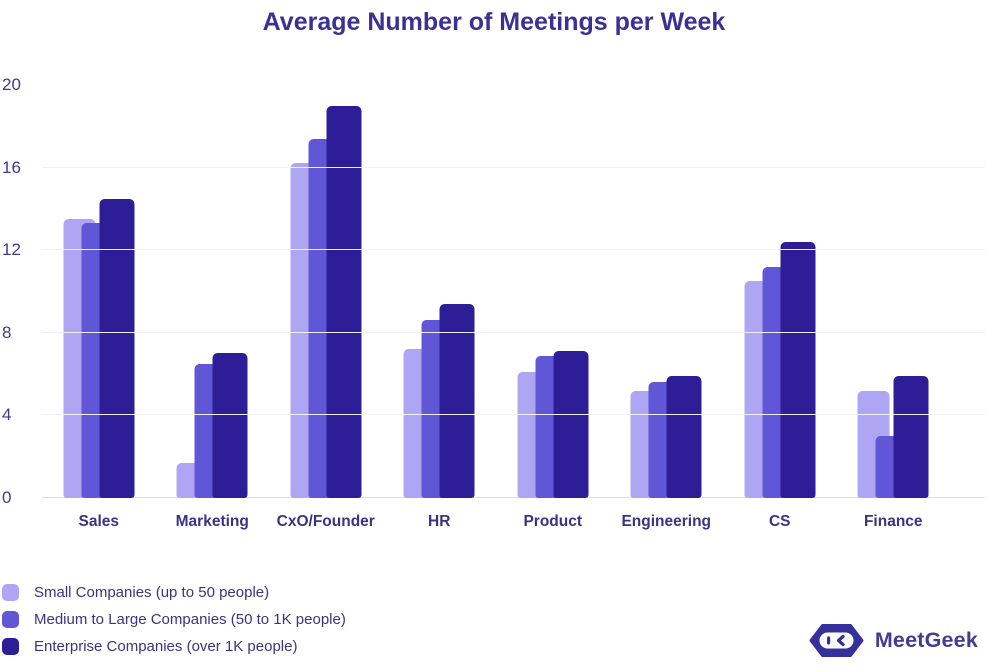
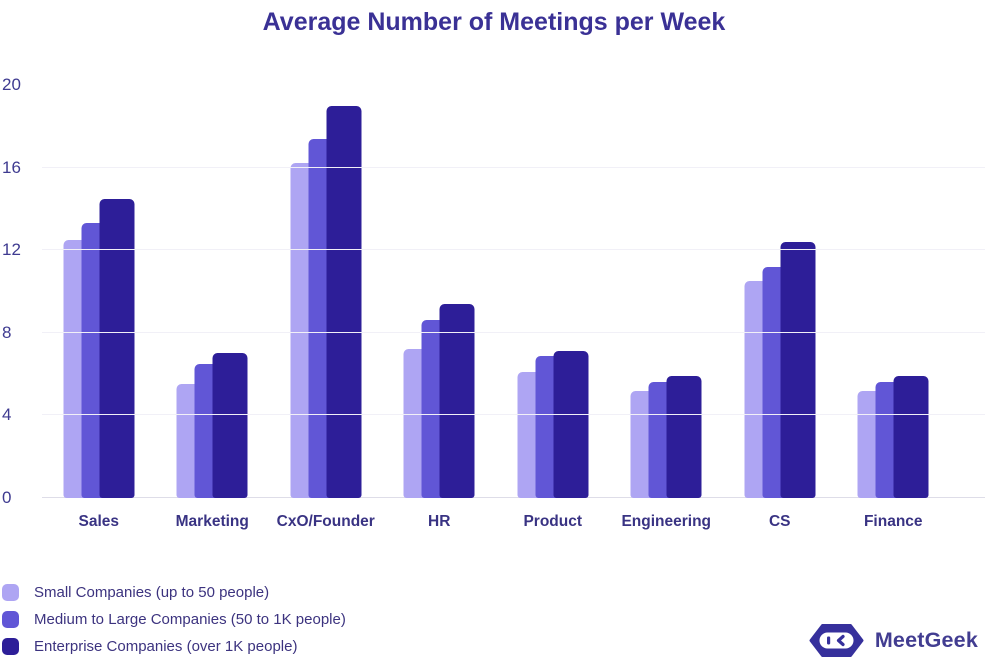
Small Companies (up to 50 people)/Sales: 13.5 -> 12.5
Small Companies (up to 50 people)/Marketing: 1.7 -> 5.5
Medium to Large Companies (50 to 1K people)/Finance: 3.0 -> 5.6
